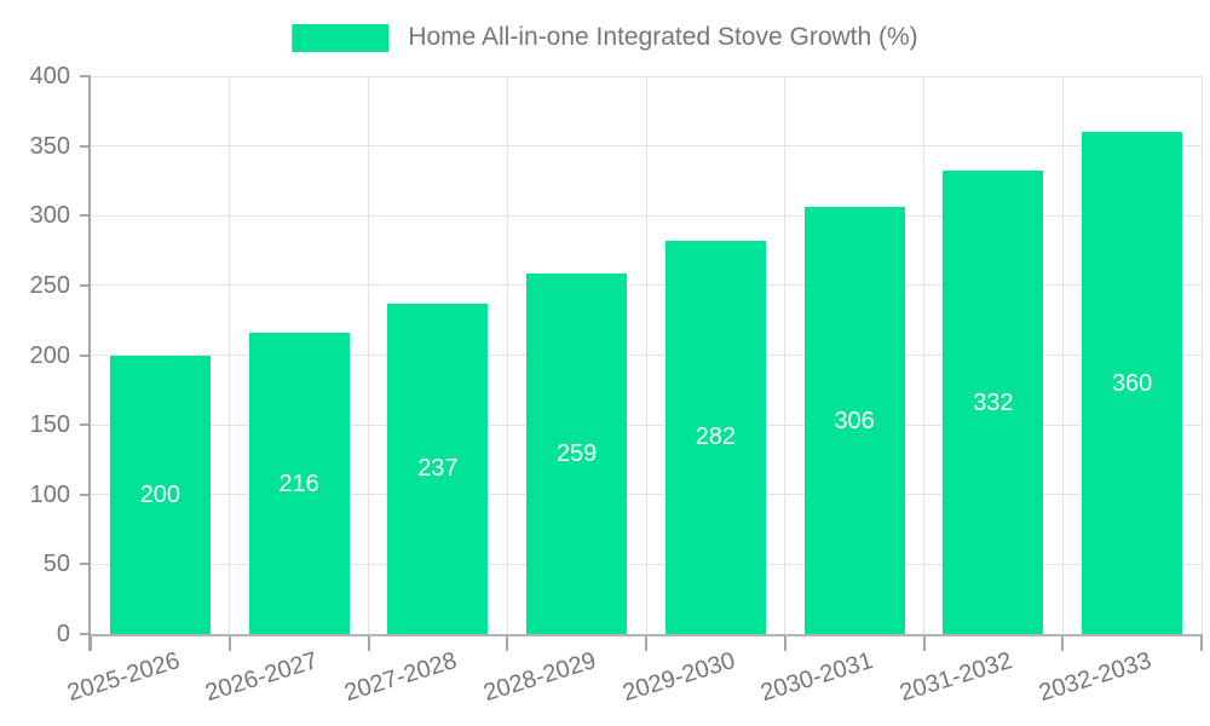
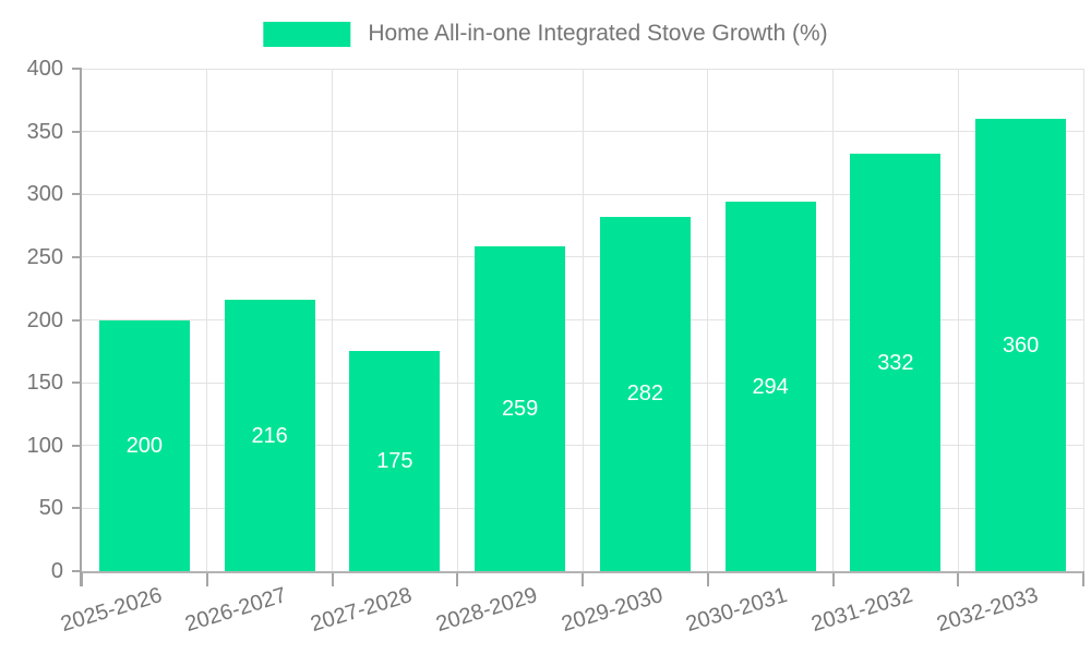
2027-2028: 237 -> 175
2030-2031: 306 -> 294
